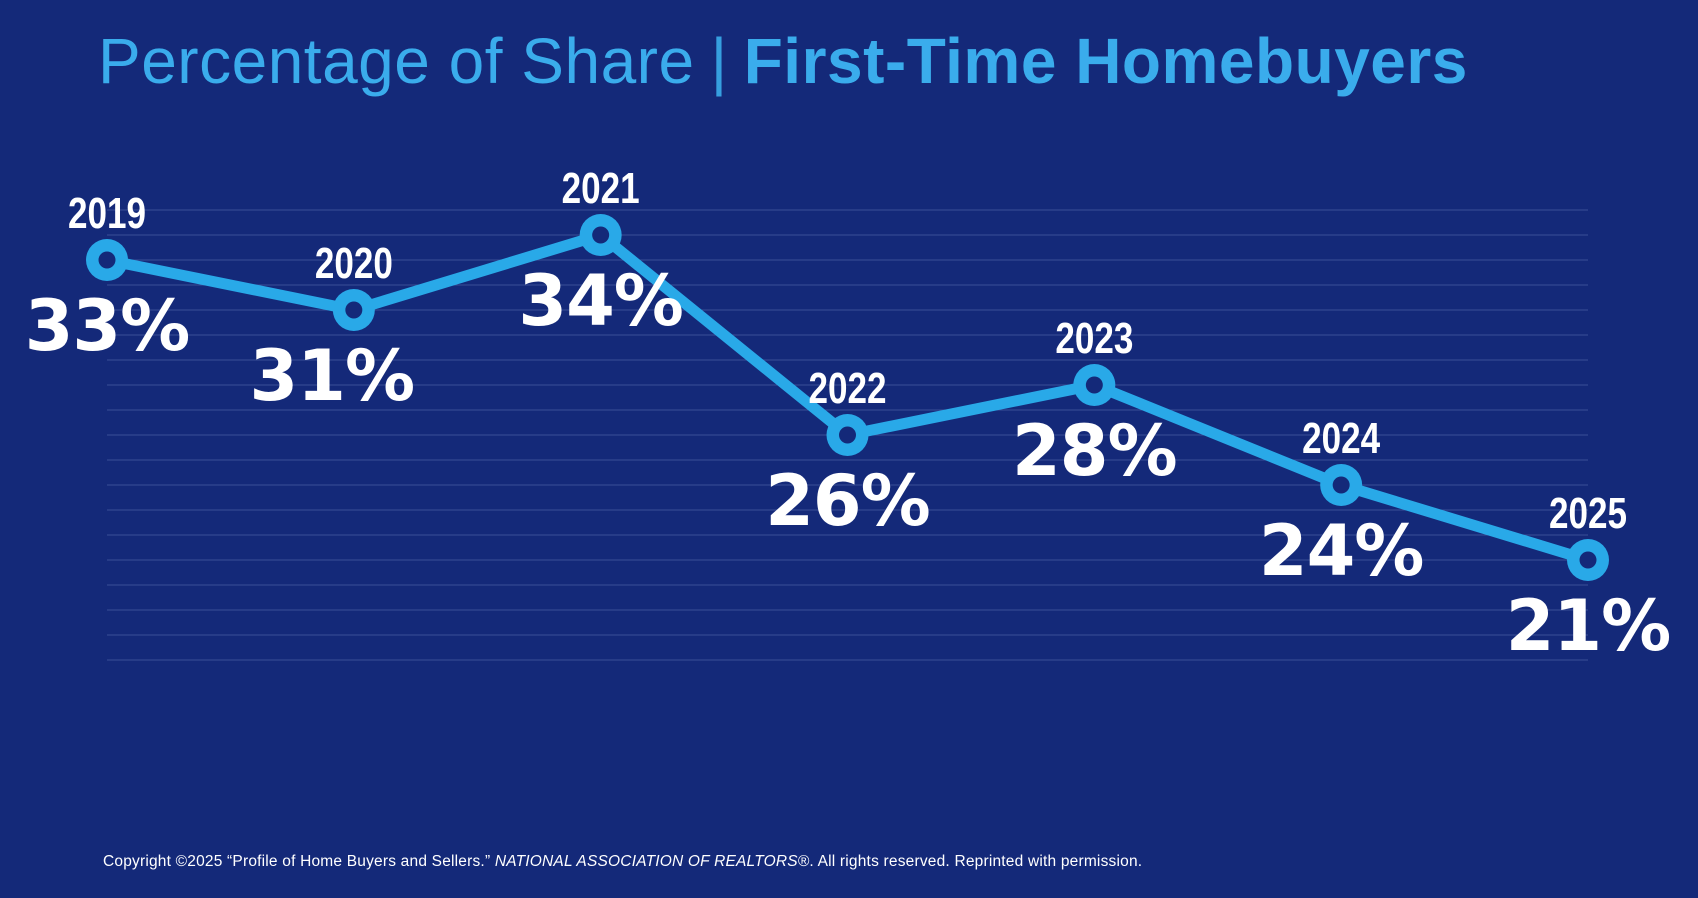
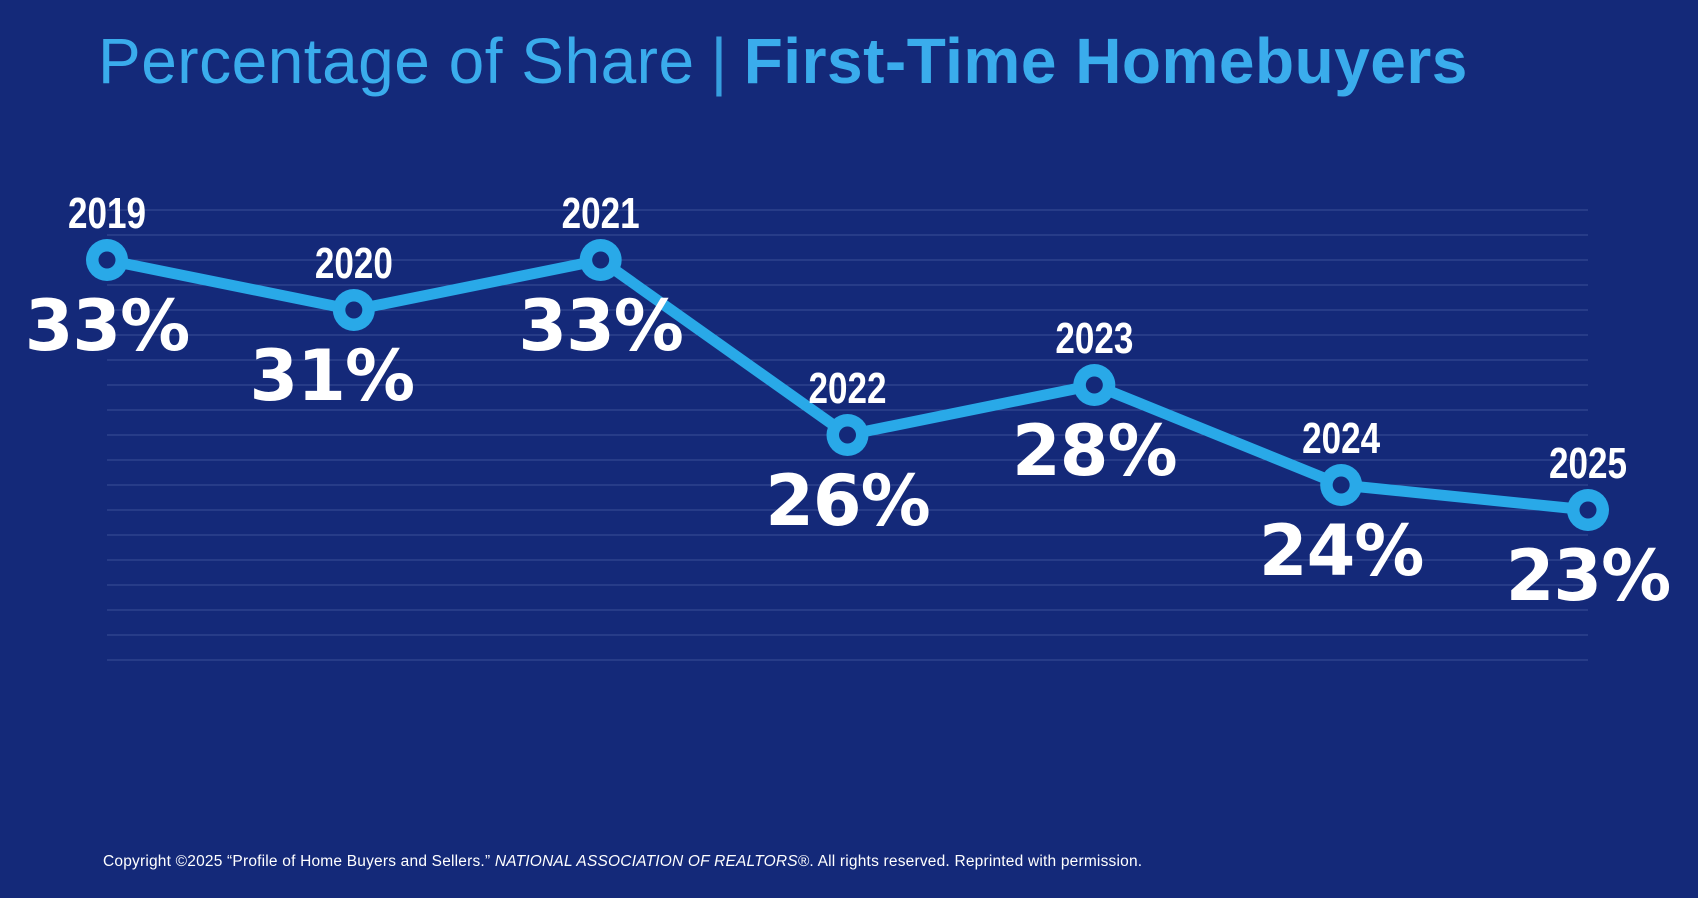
2021: 34% -> 33%
2025: 21% -> 23%
